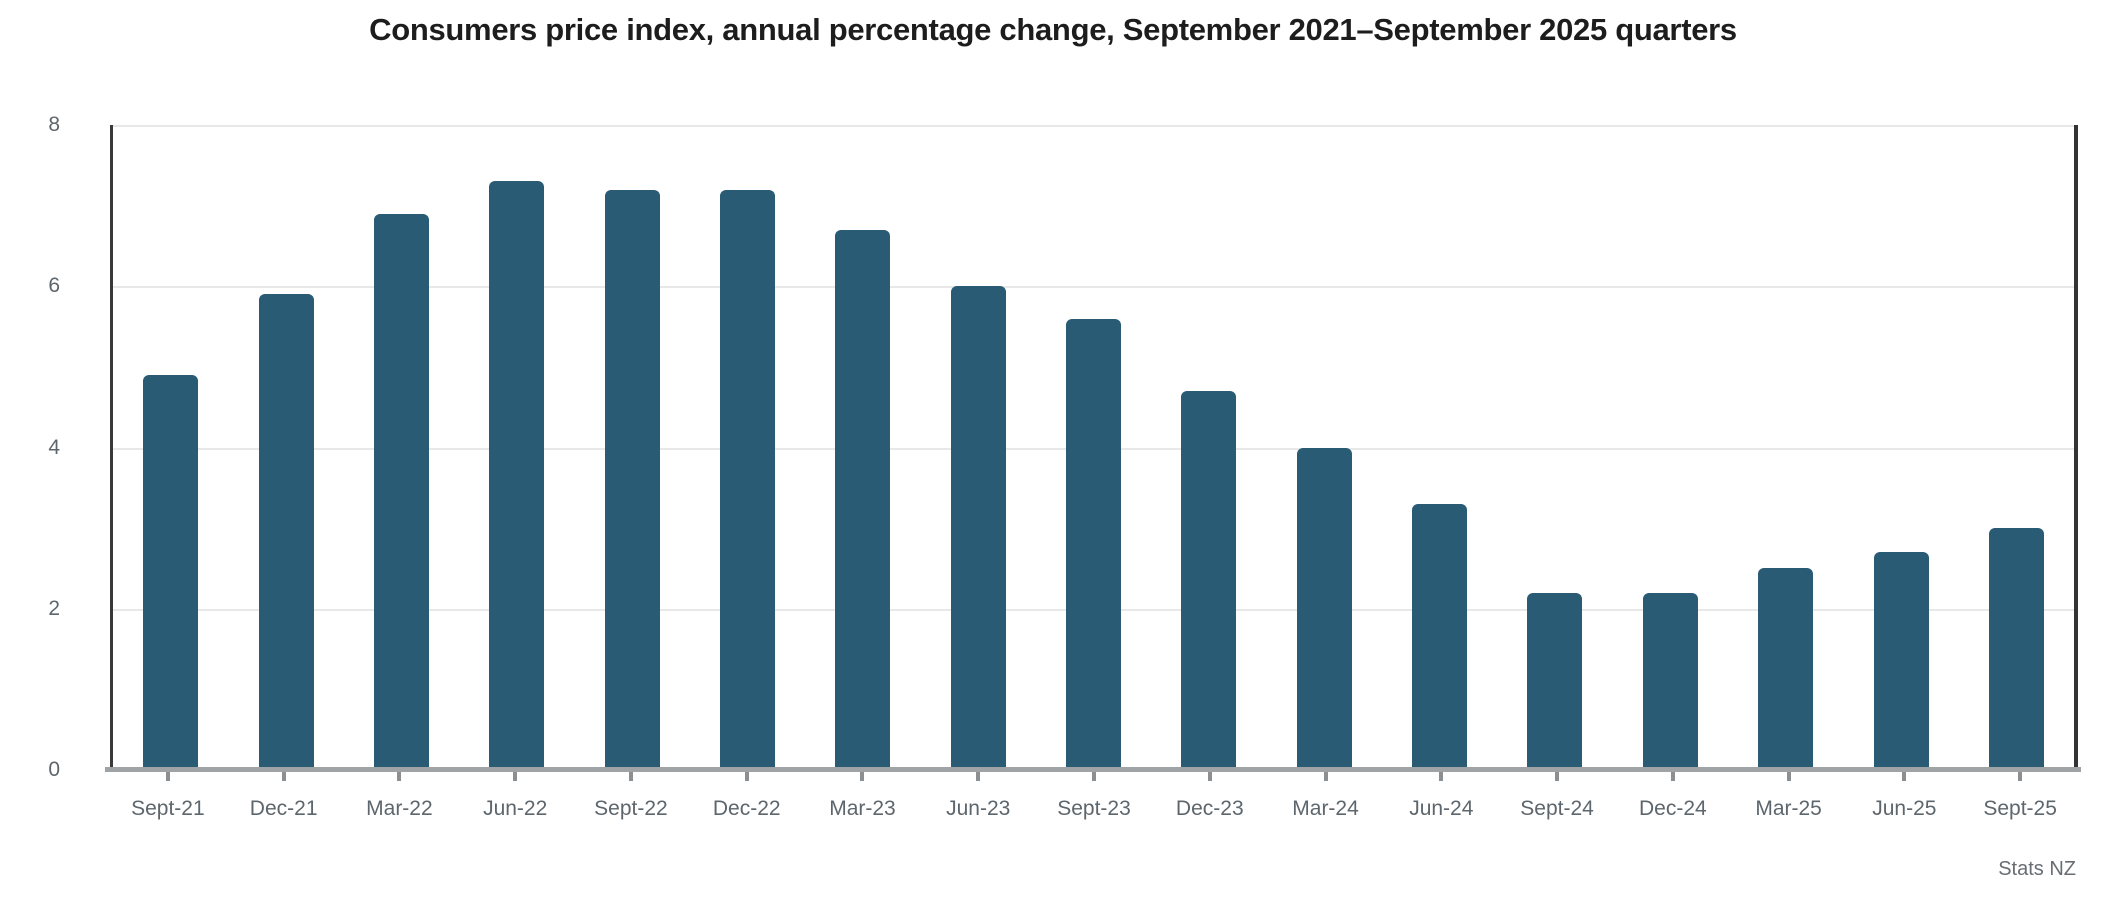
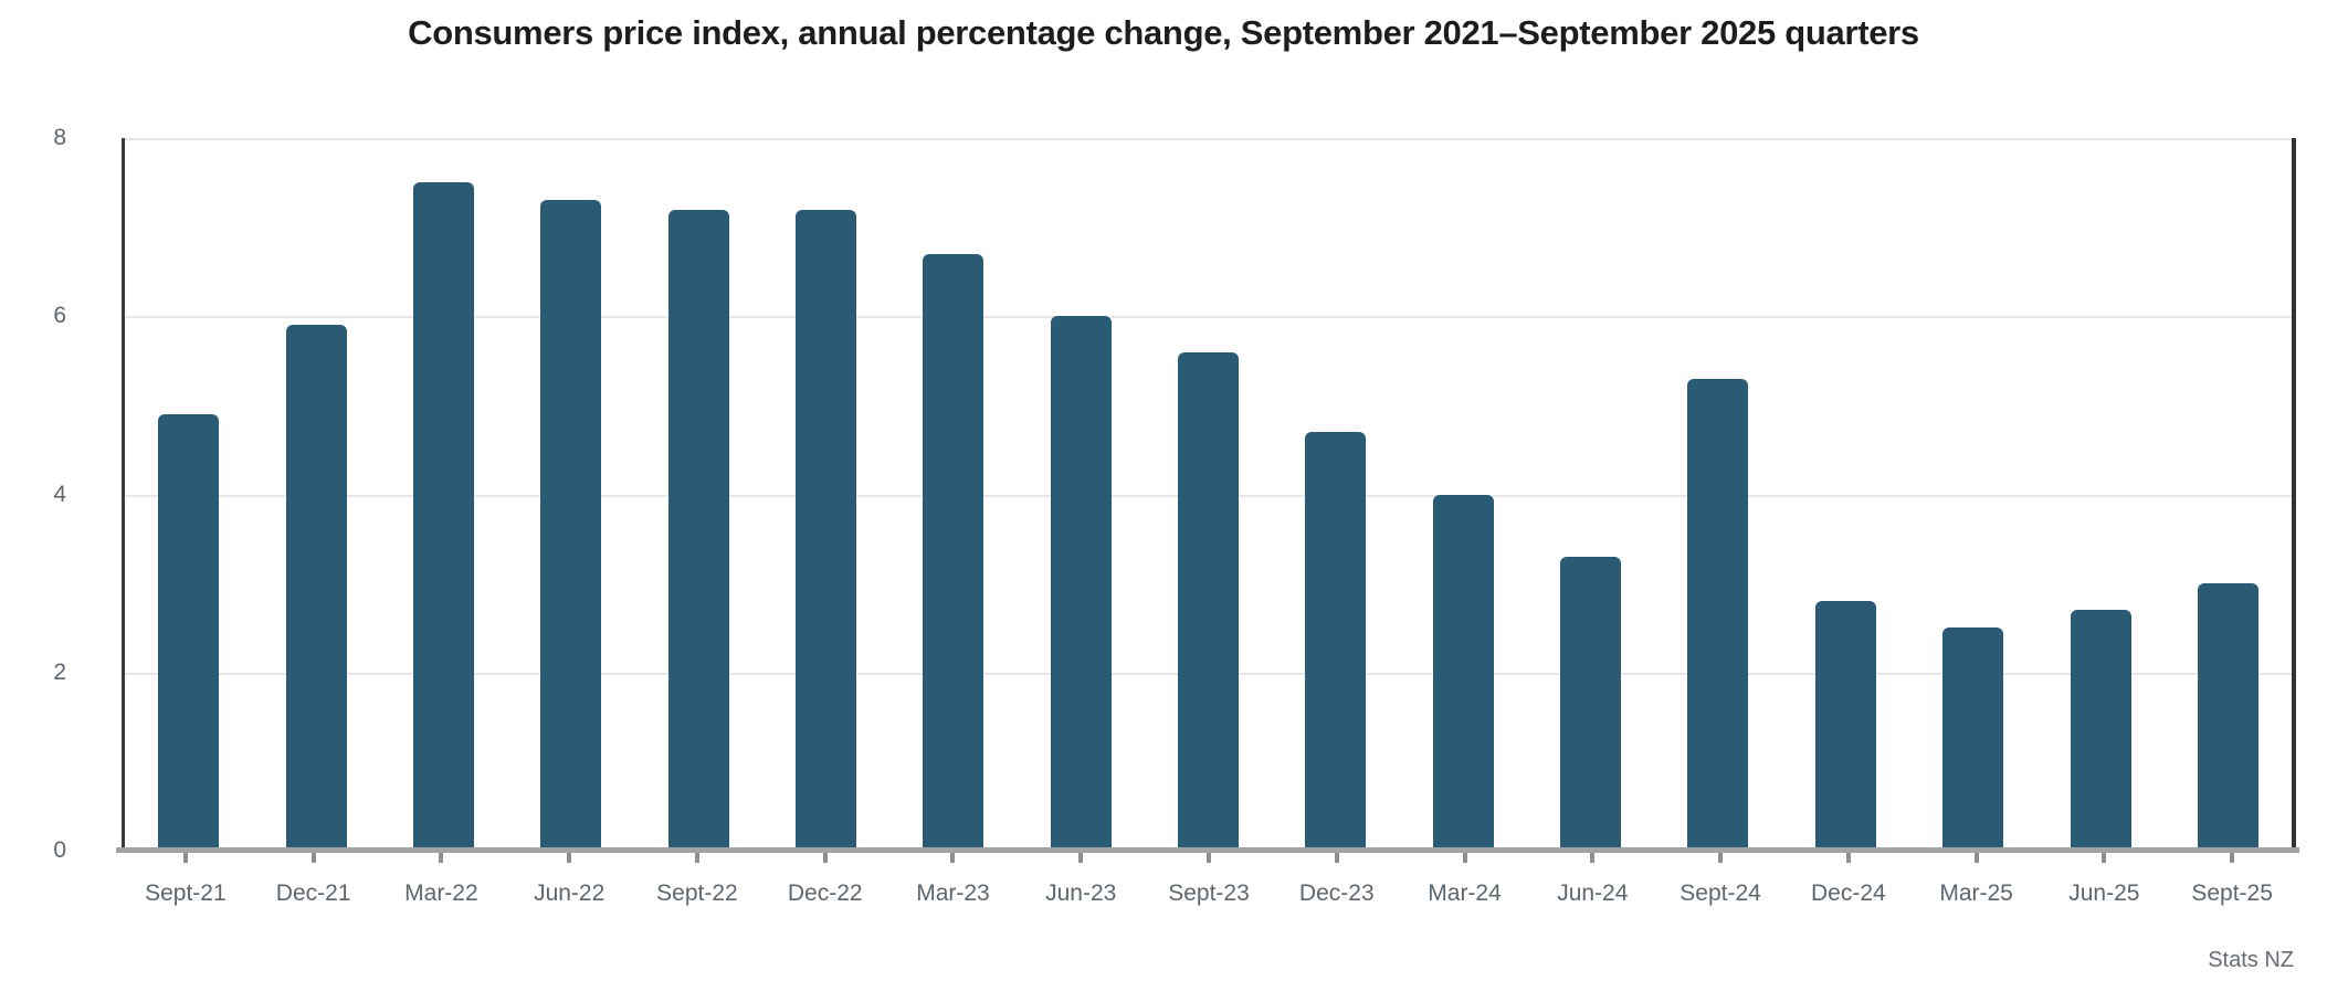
Mar-22: 6.9 -> 7.5
Sept-24: 2.2 -> 5.3
Dec-24: 2.2 -> 2.8
